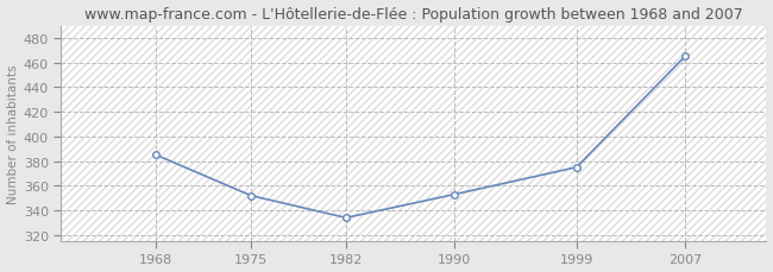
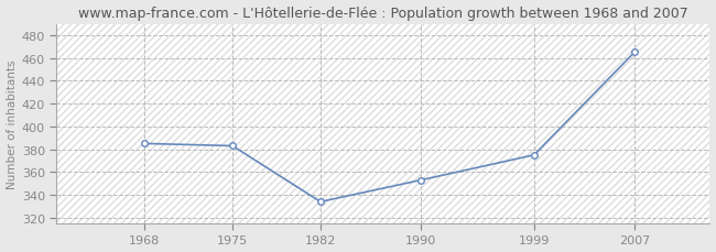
1975: 352 -> 383
